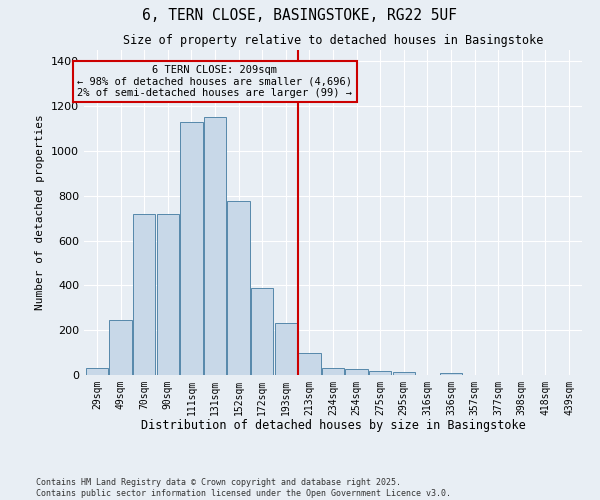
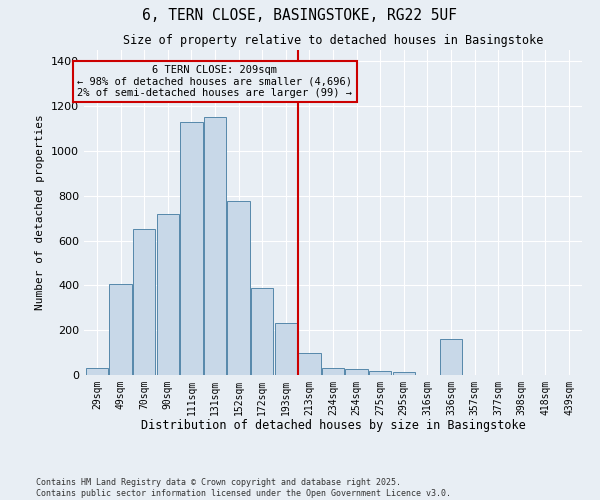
49sqm: 245 -> 405
70sqm: 720 -> 650
336sqm: 8 -> 160
